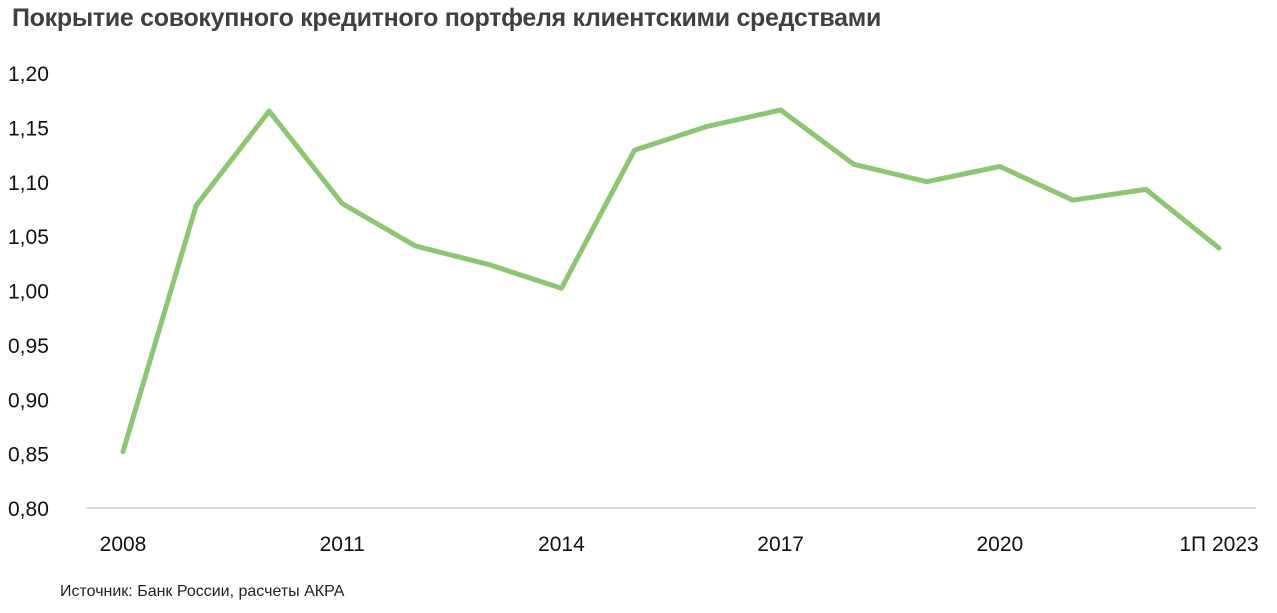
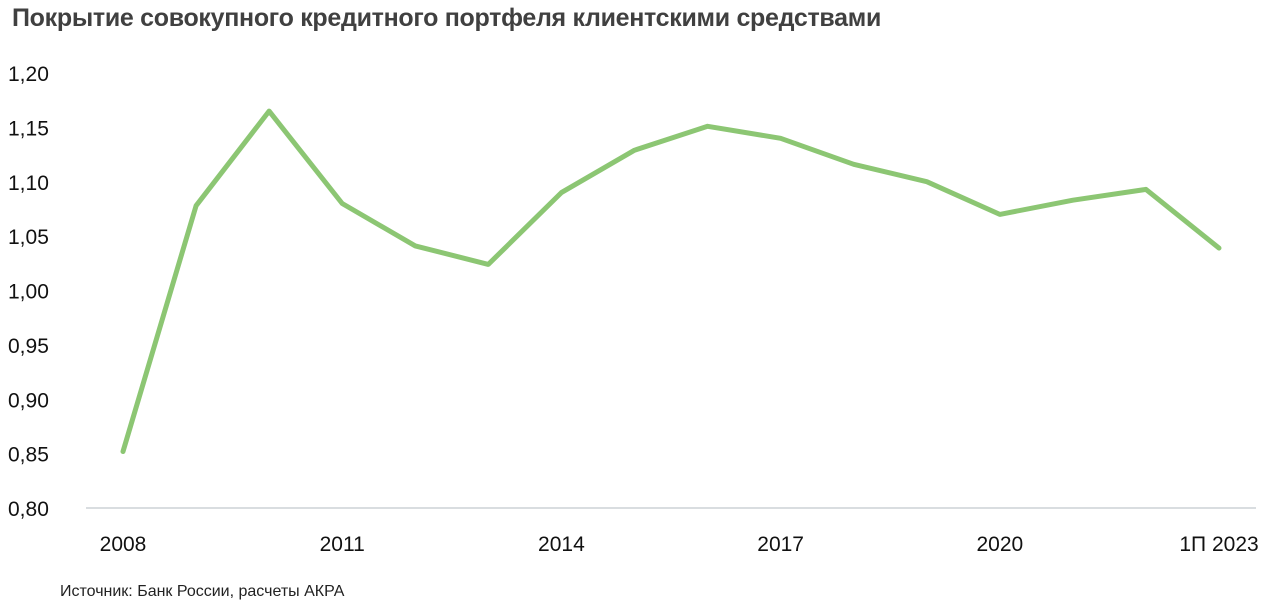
2014: 1,00 -> 1,09
2017: 1,17 -> 1,14
2020: 1,11 -> 1,07
